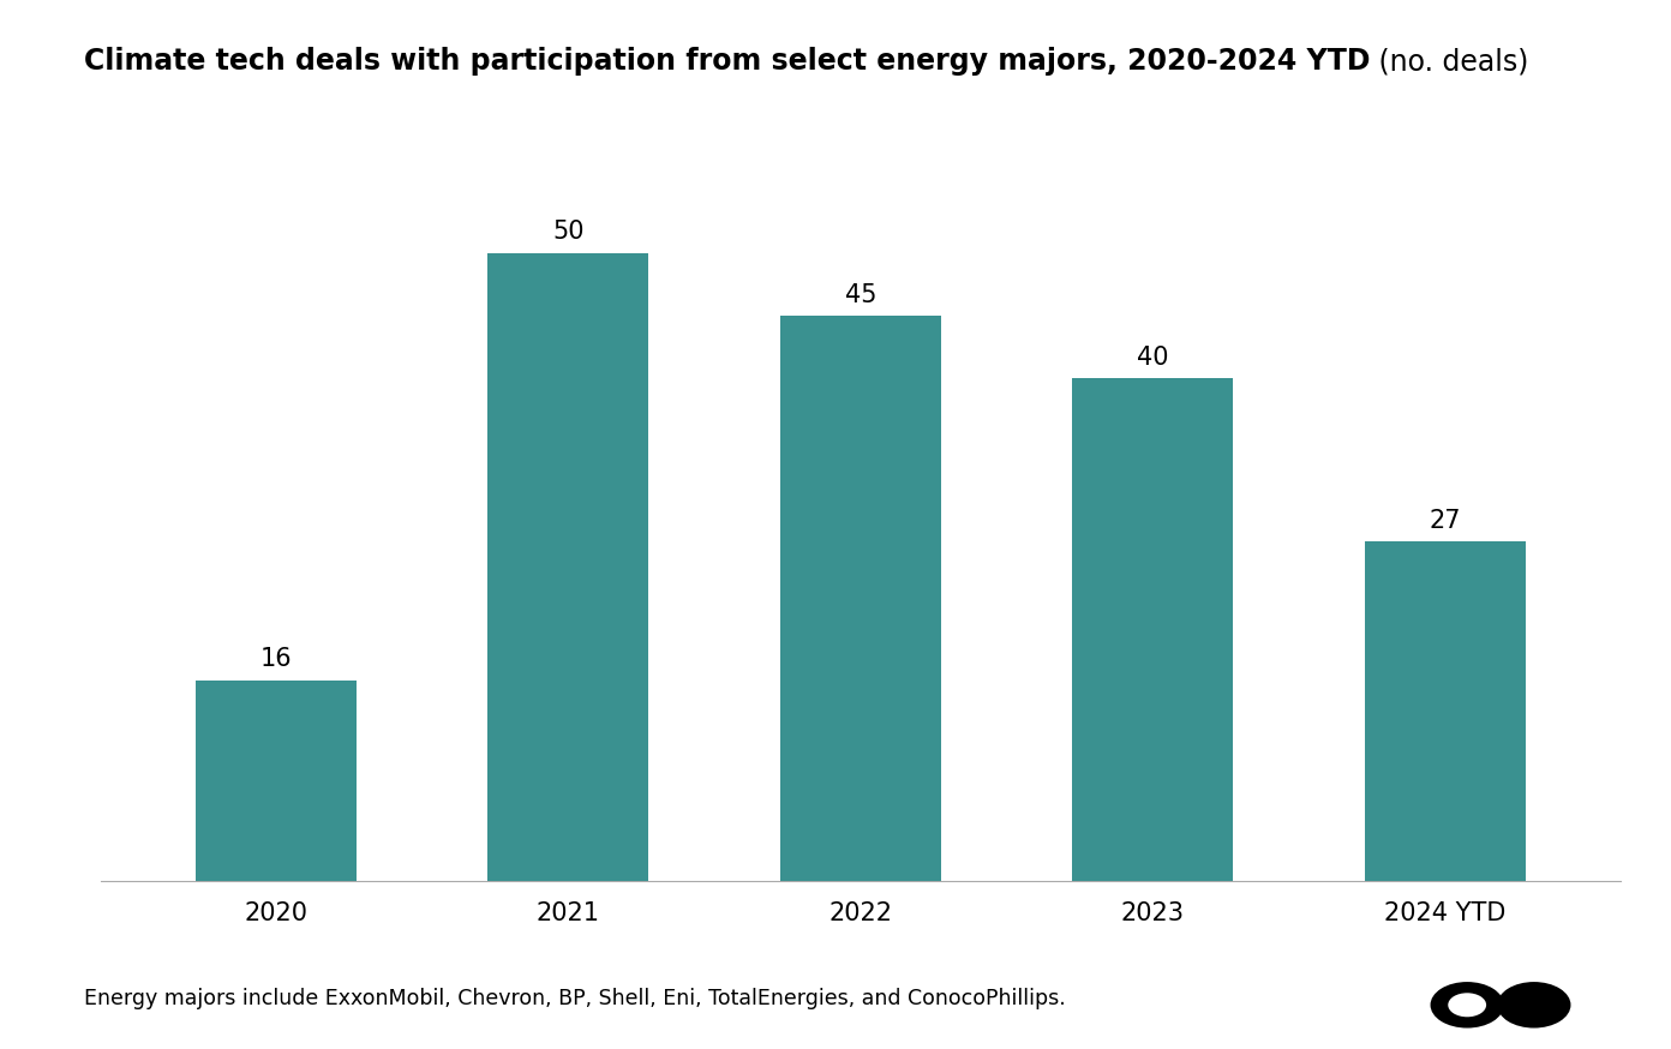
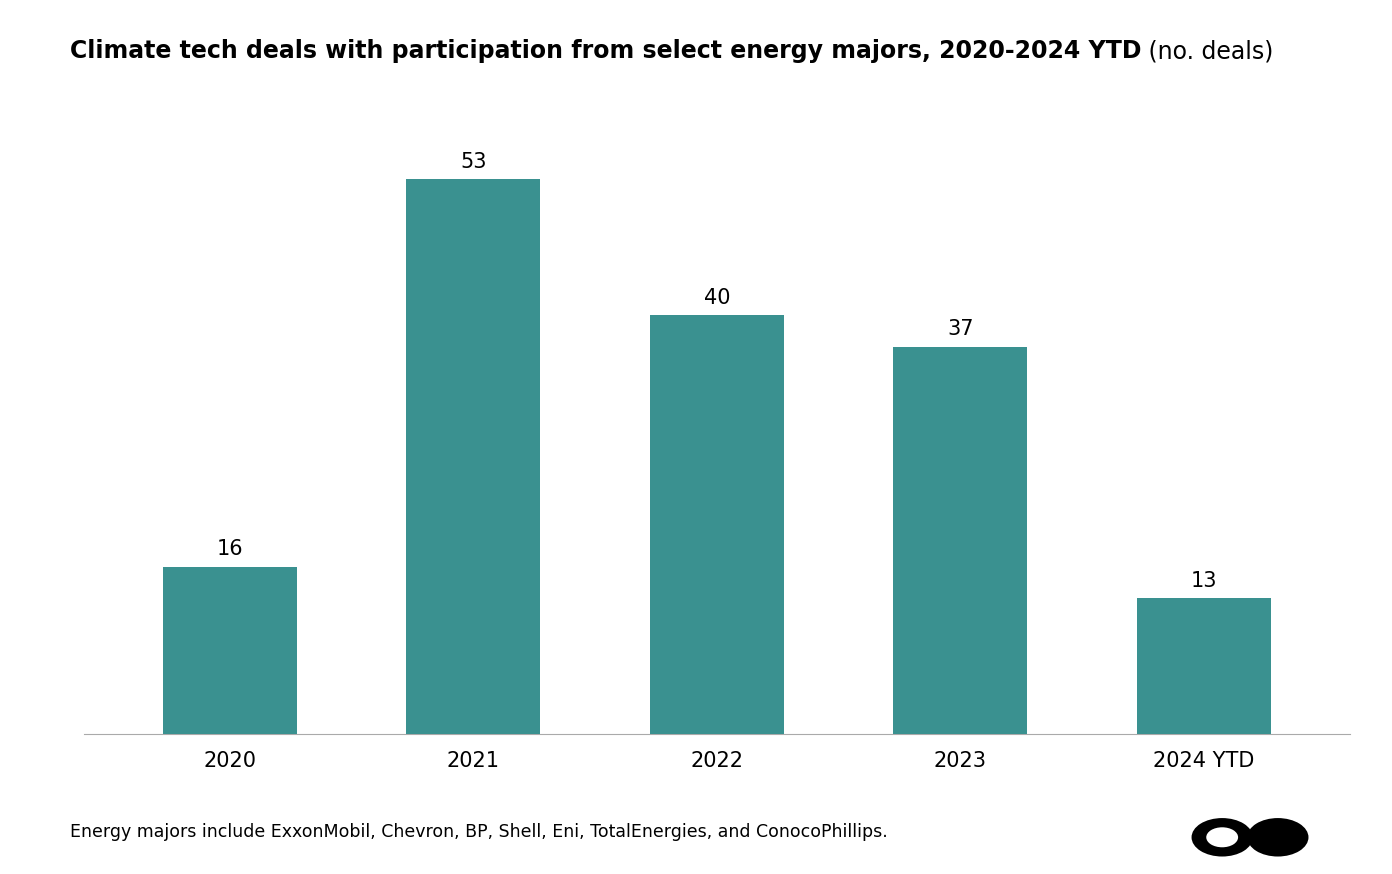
2021: 50 -> 53
2022: 45 -> 40
2023: 40 -> 37
2024 YTD: 27 -> 13
